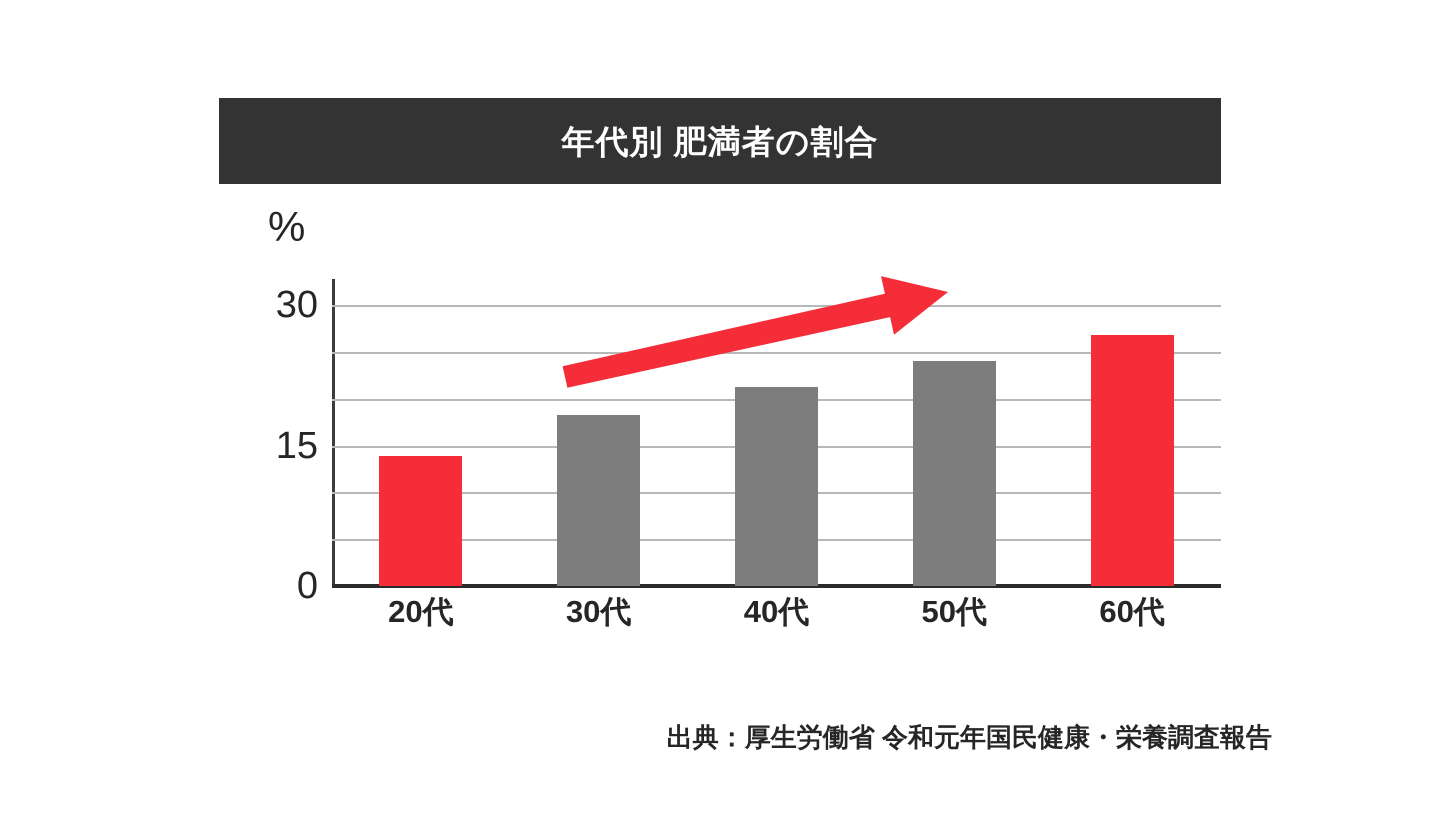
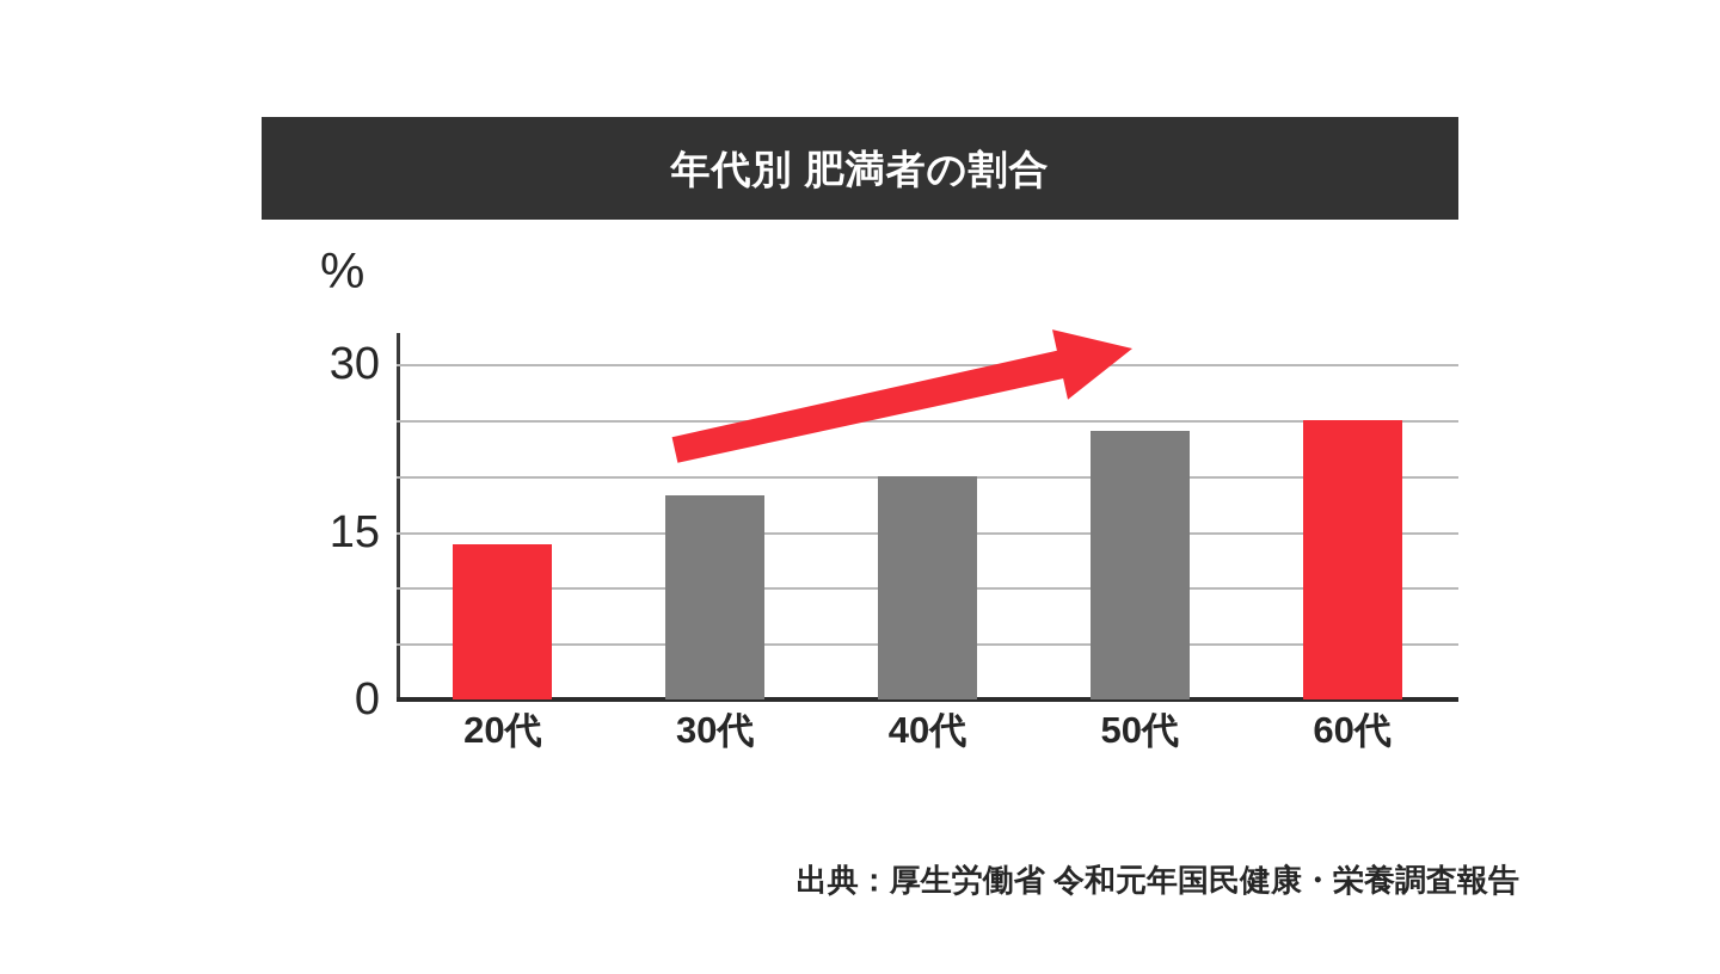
40代: 21 -> 20
60代: 27 -> 25
